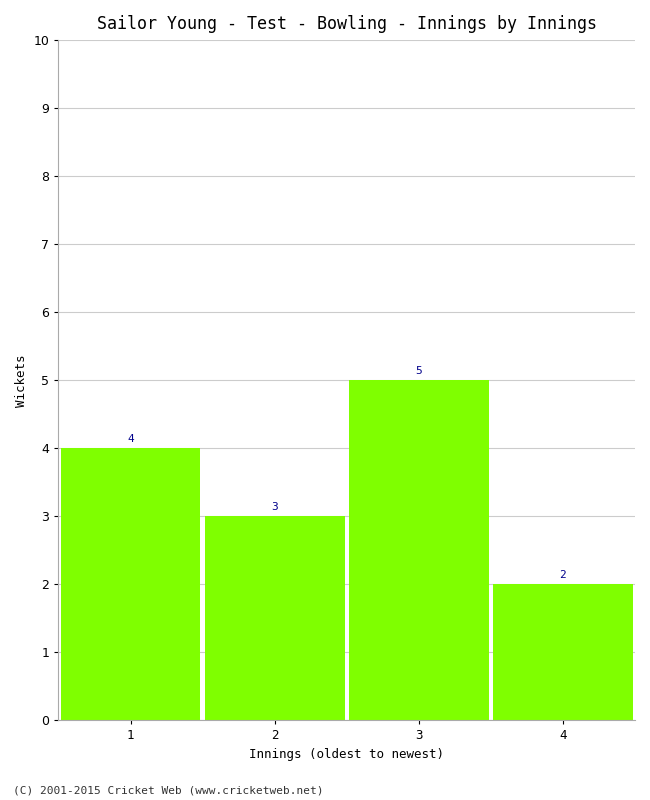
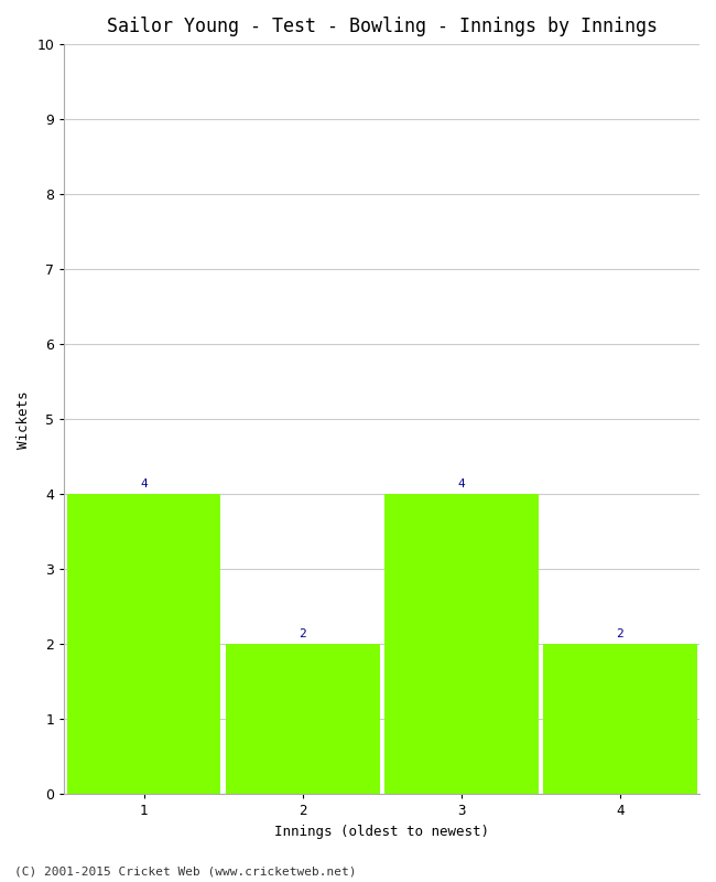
2: 3 -> 2
3: 5 -> 4
